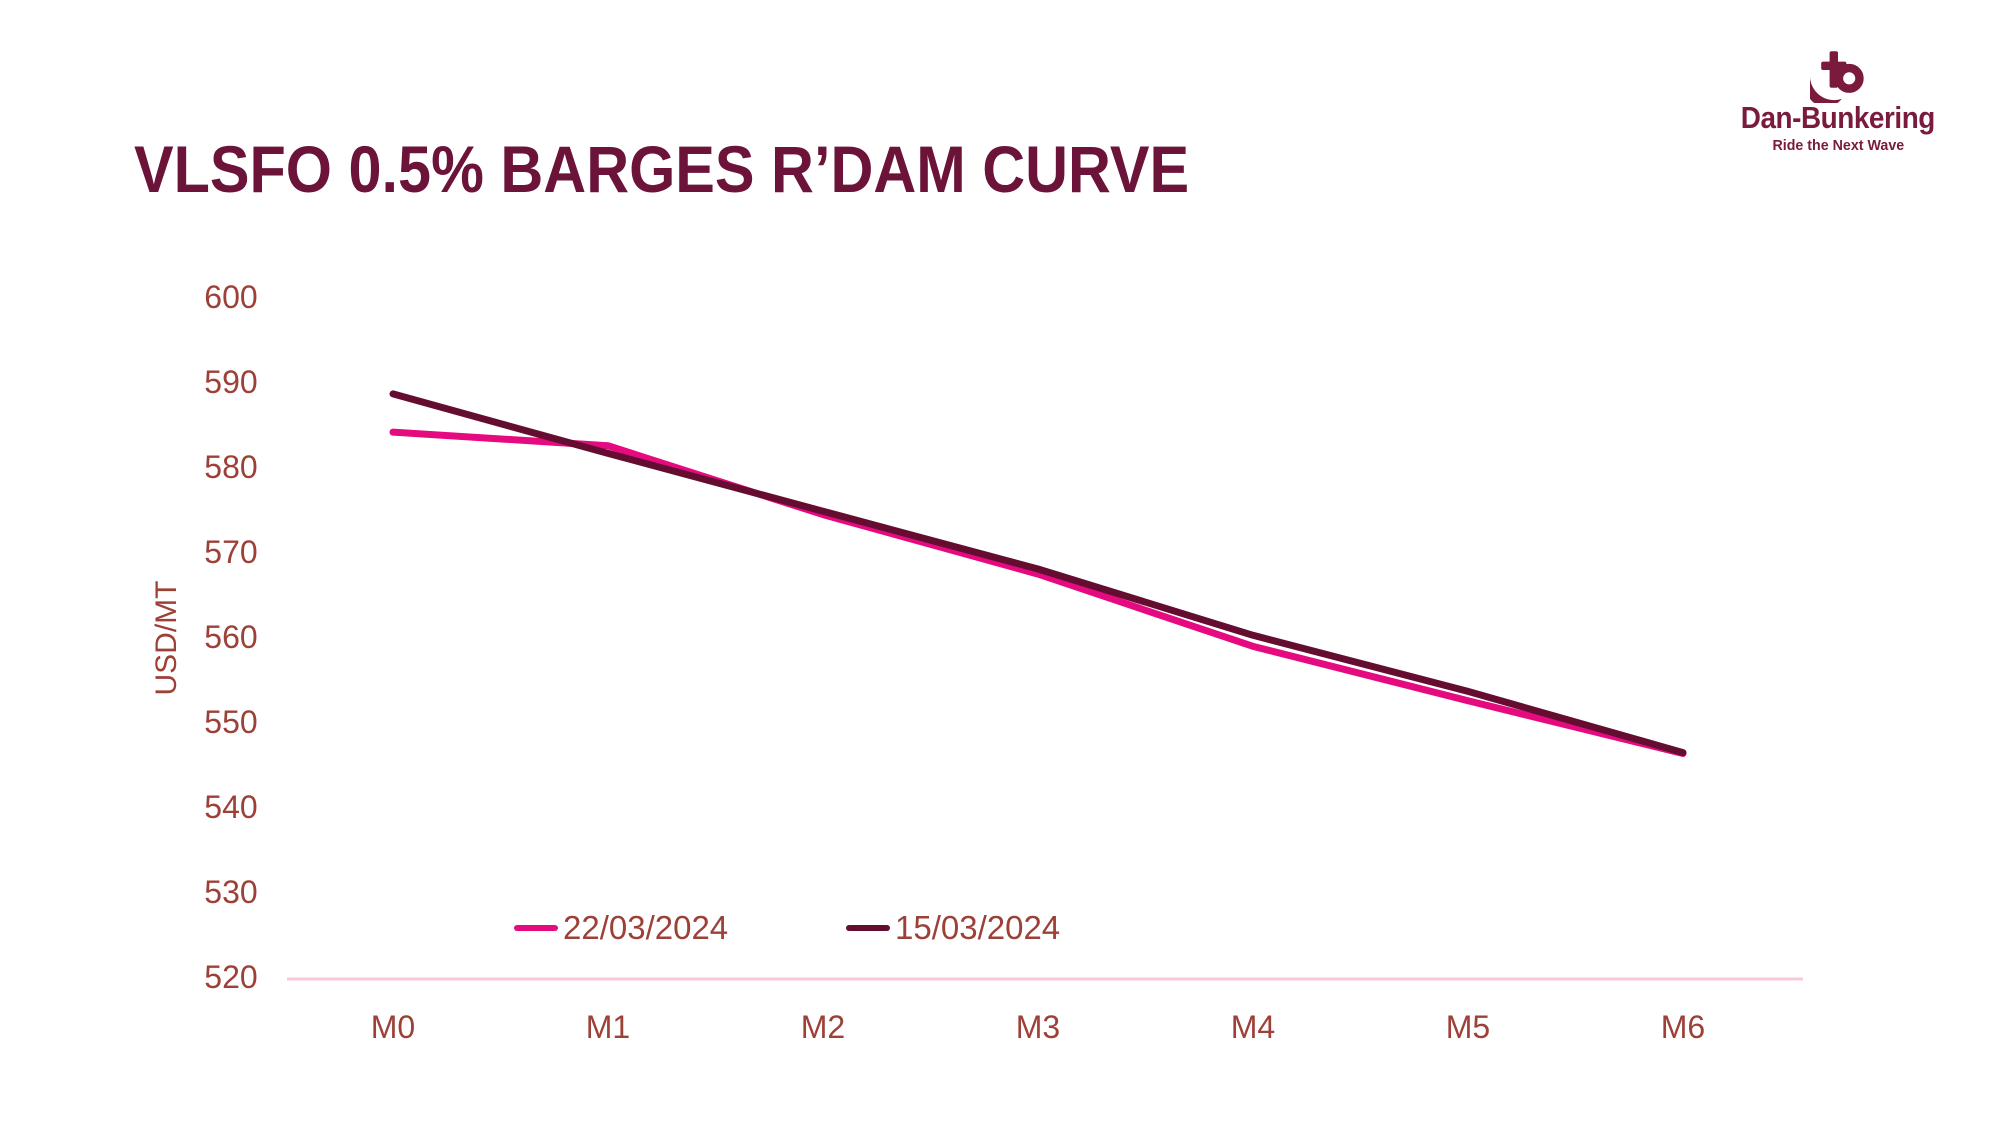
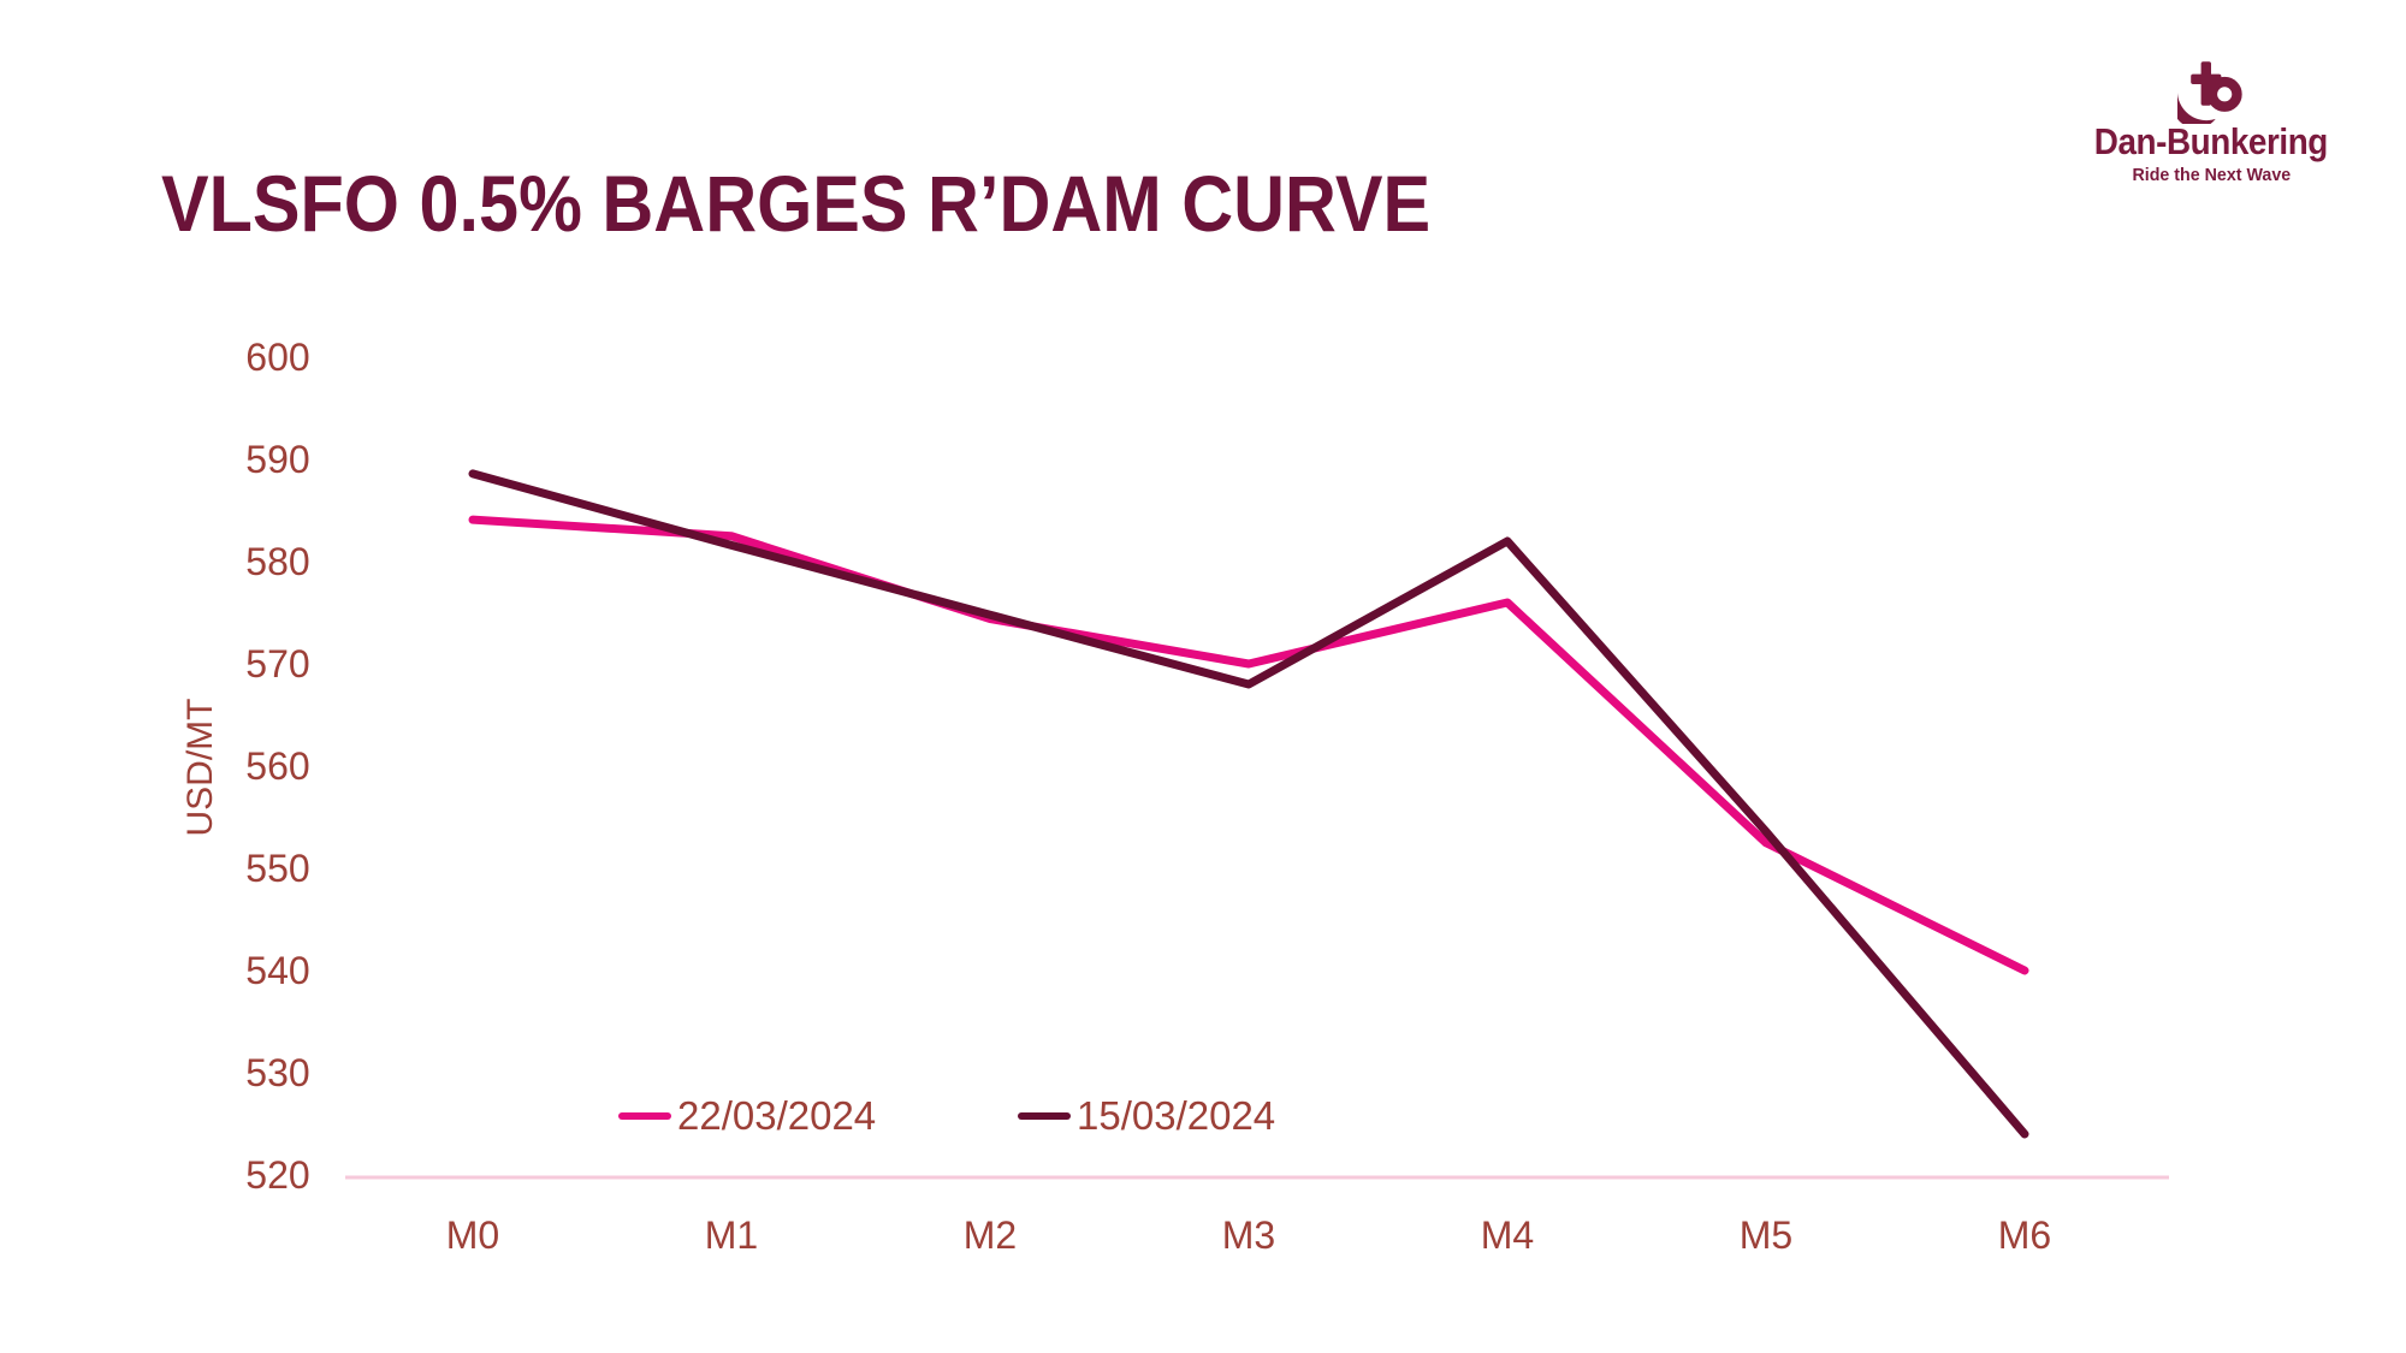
22/03/2024/M3: 567 -> 570
22/03/2024/M4: 559 -> 576
15/03/2024/M4: 560 -> 582
22/03/2024/M6: 546 -> 540
15/03/2024/M6: 546 -> 524
